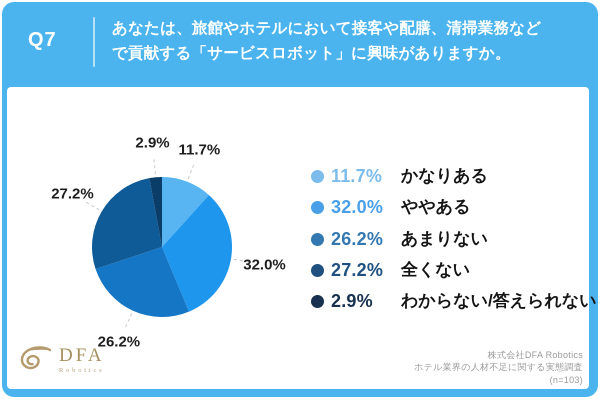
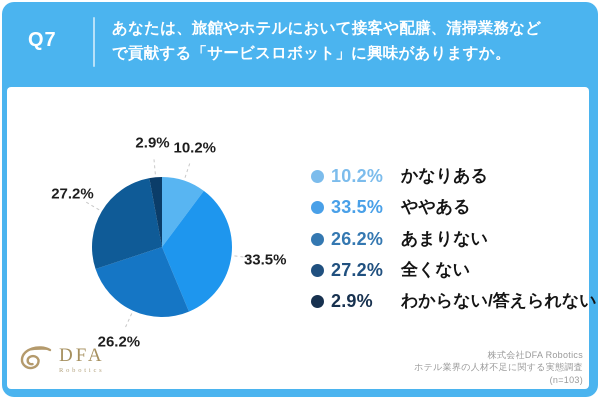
かなりある: 11.7% -> 10.2%
ややある: 32.0% -> 33.5%
